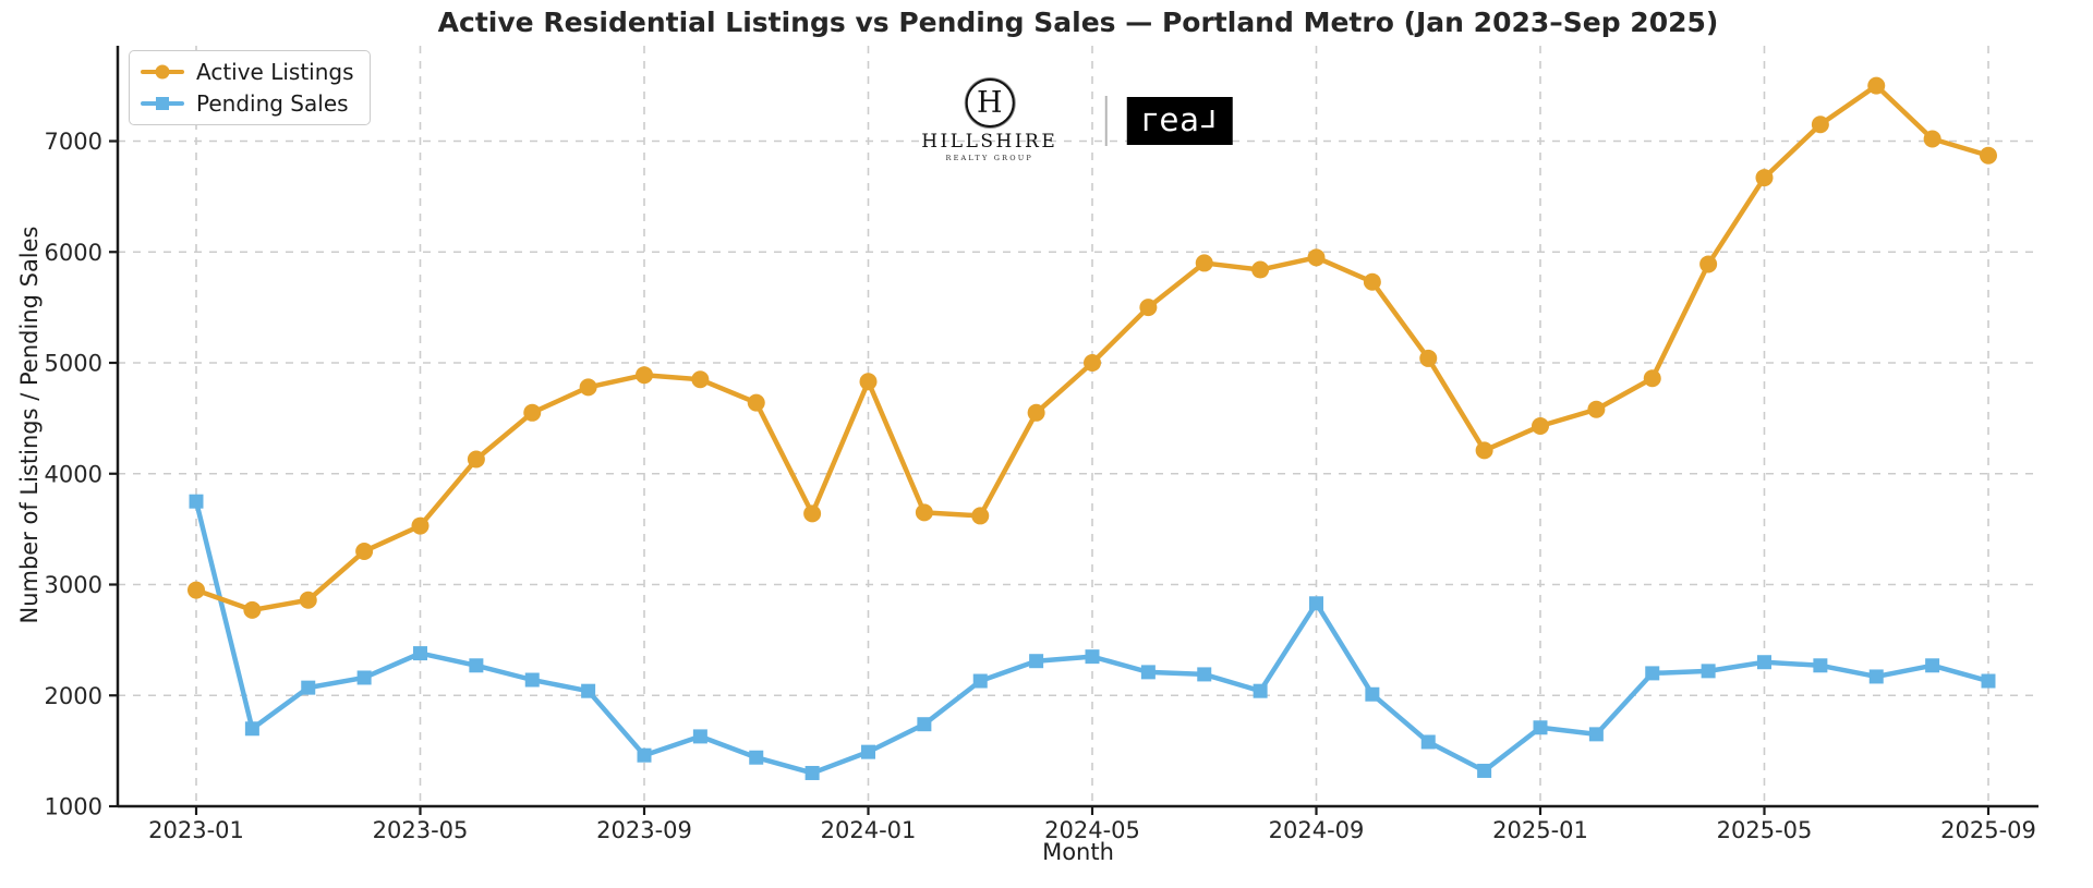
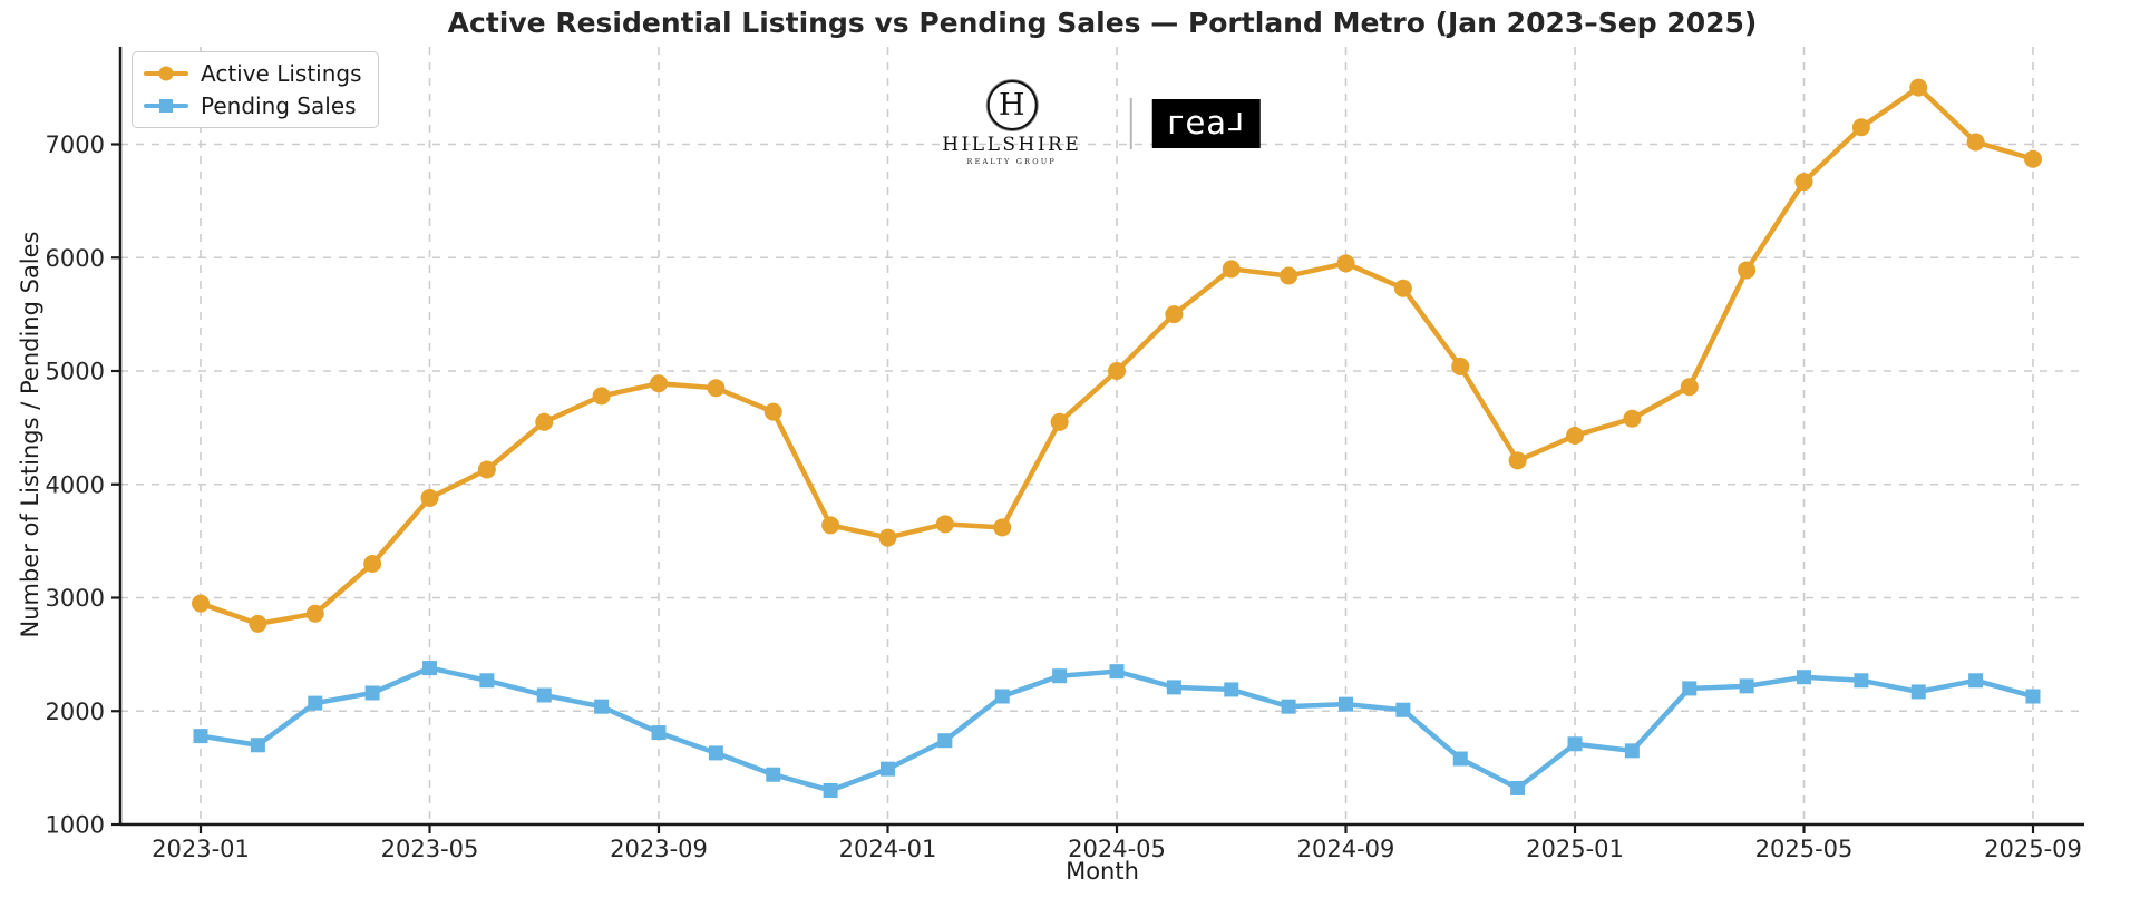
Pending Sales/2023-01: 3750 -> 1780
Active Listings/2023-05: 3530 -> 3880
Pending Sales/2023-09: 1460 -> 1810
Active Listings/2024-01: 4830 -> 3530
Pending Sales/2024-09: 2830 -> 2060
